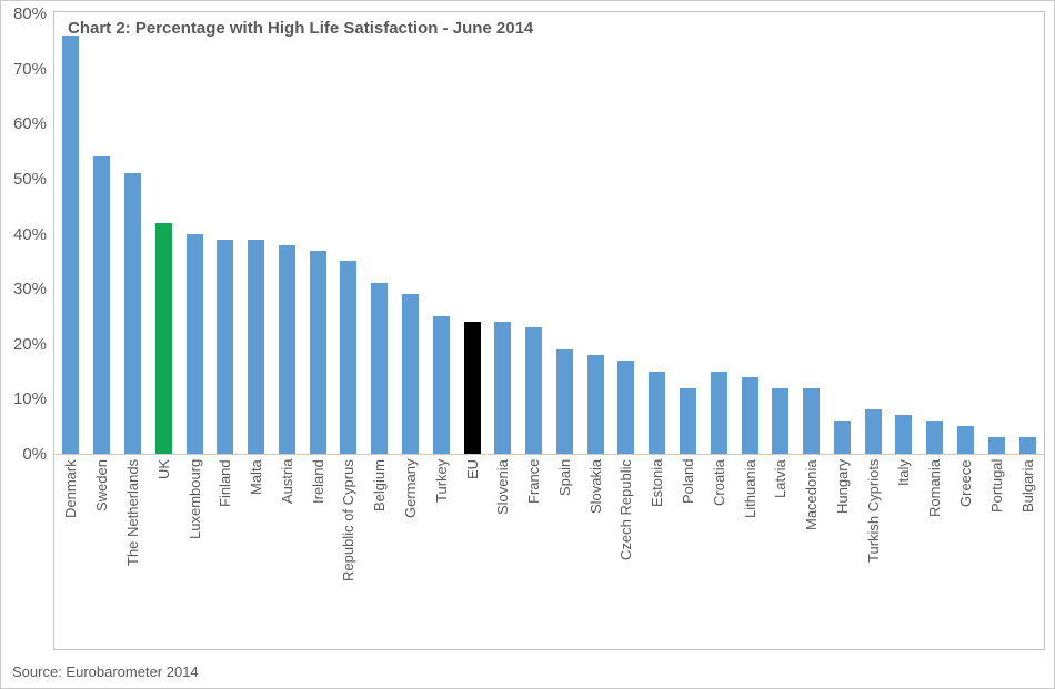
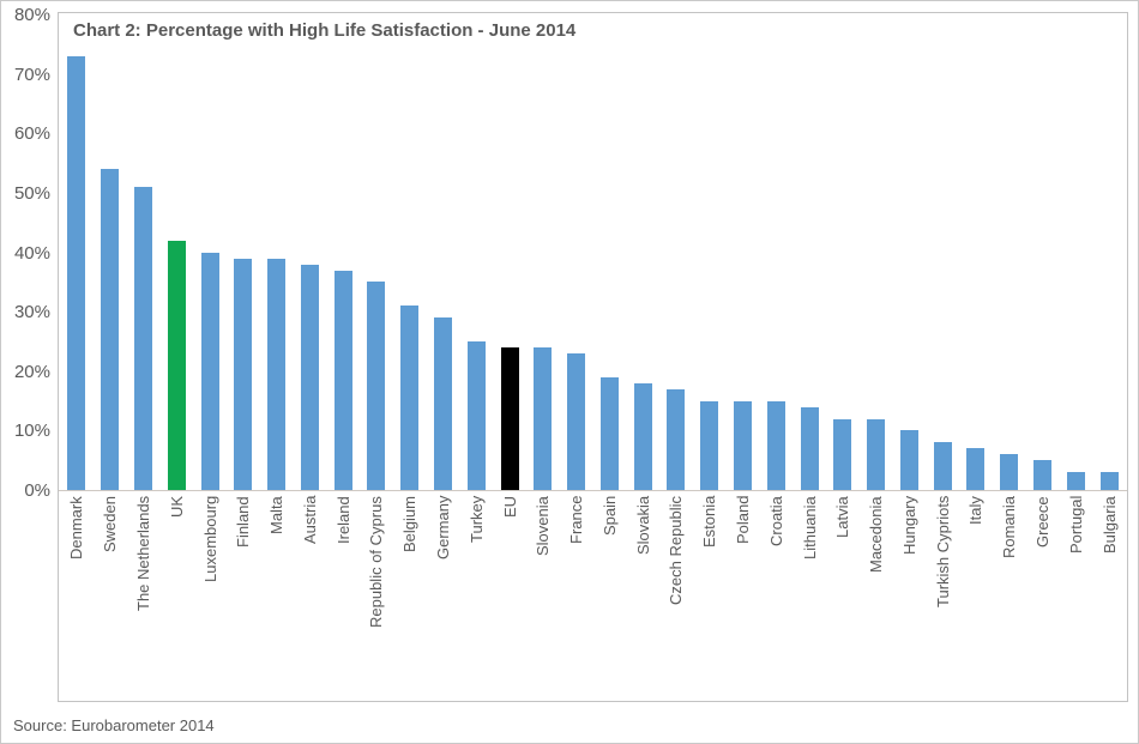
Denmark: 76% -> 73%
Poland: 12% -> 15%
Hungary: 6% -> 10%
